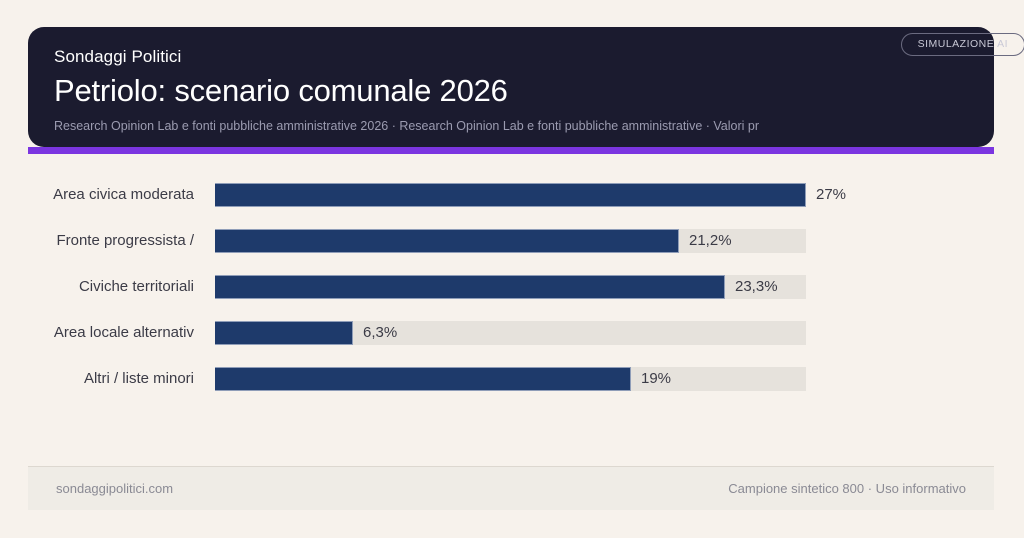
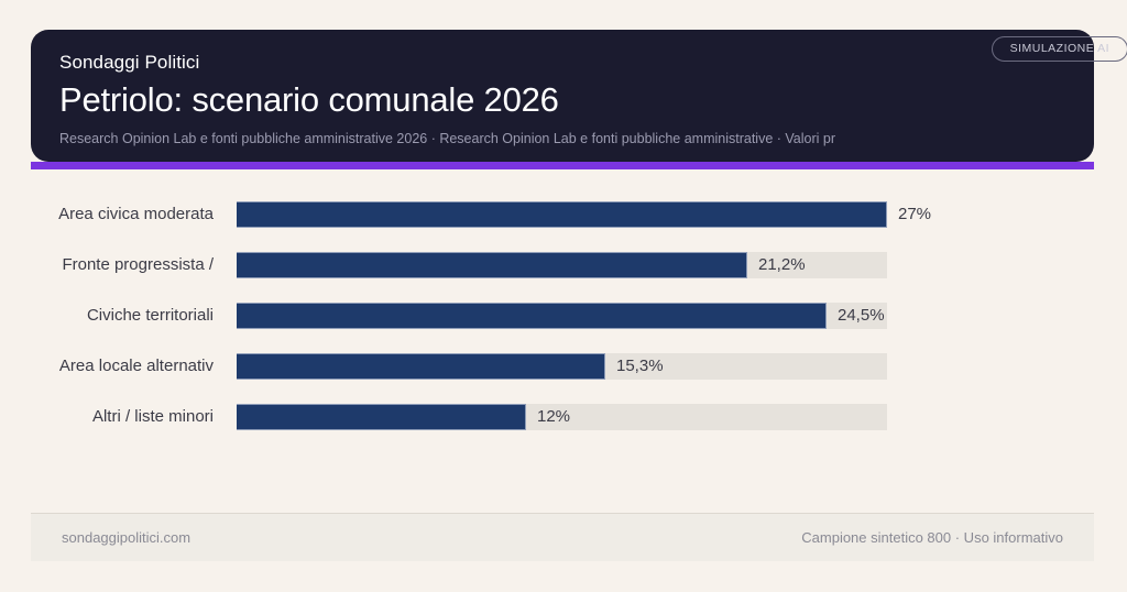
Civiche territoriali: 23,3% -> 24,5%
Area locale alternativ: 6,3% -> 15,3%
Altri / liste minori: 19% -> 12%
